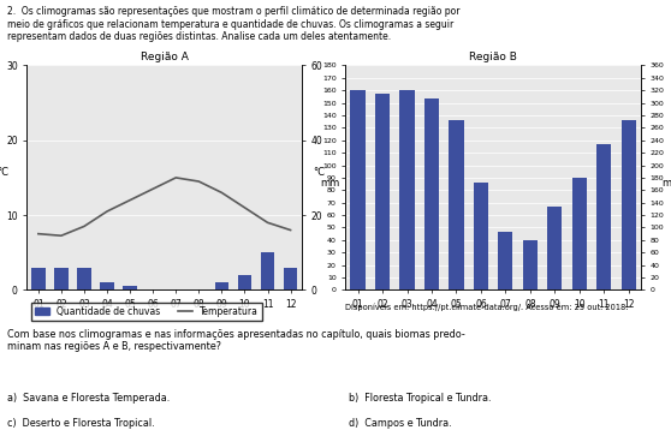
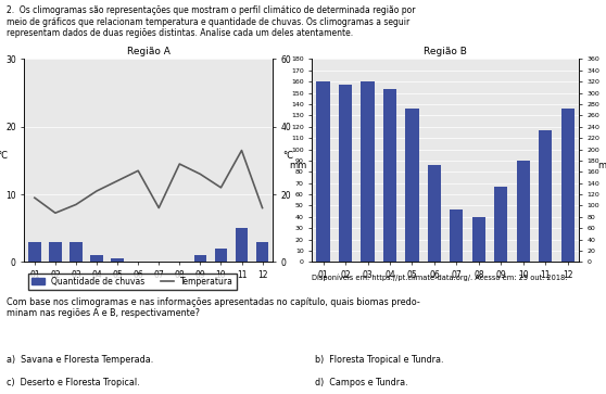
Região A/Temperatura/01: 15.0 -> 19.0
Região A/Temperatura/07: 30.0 -> 16.0
Região A/Temperatura/11: 18.0 -> 33.0
